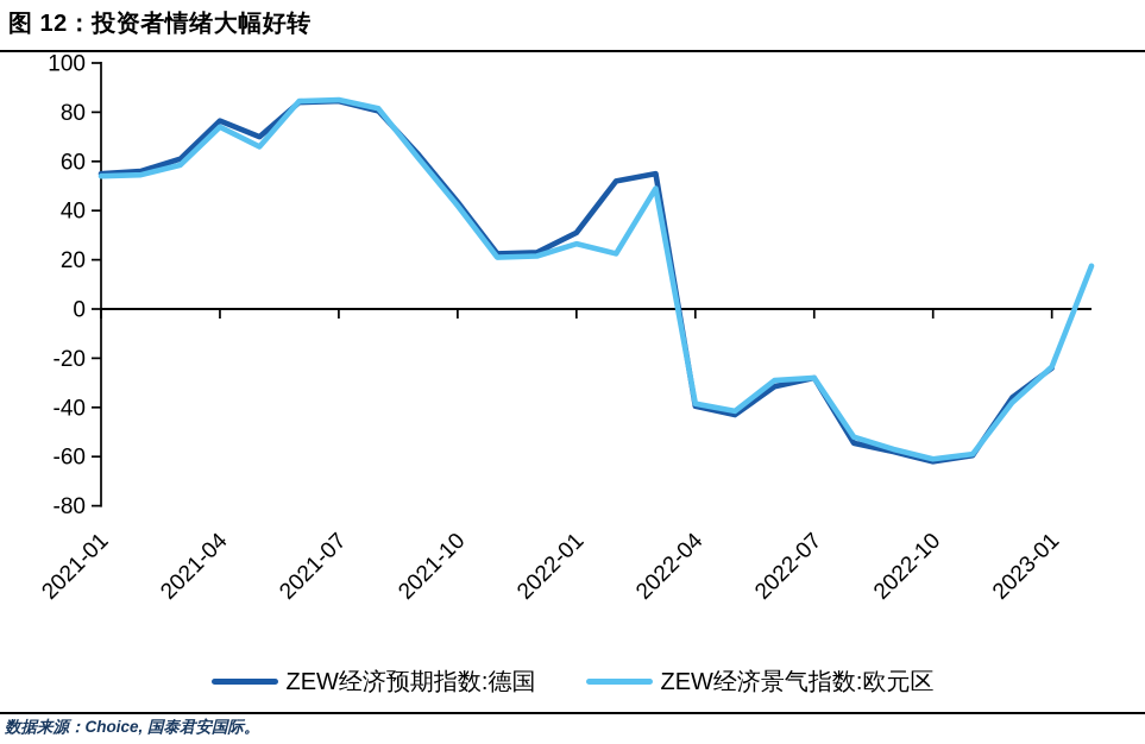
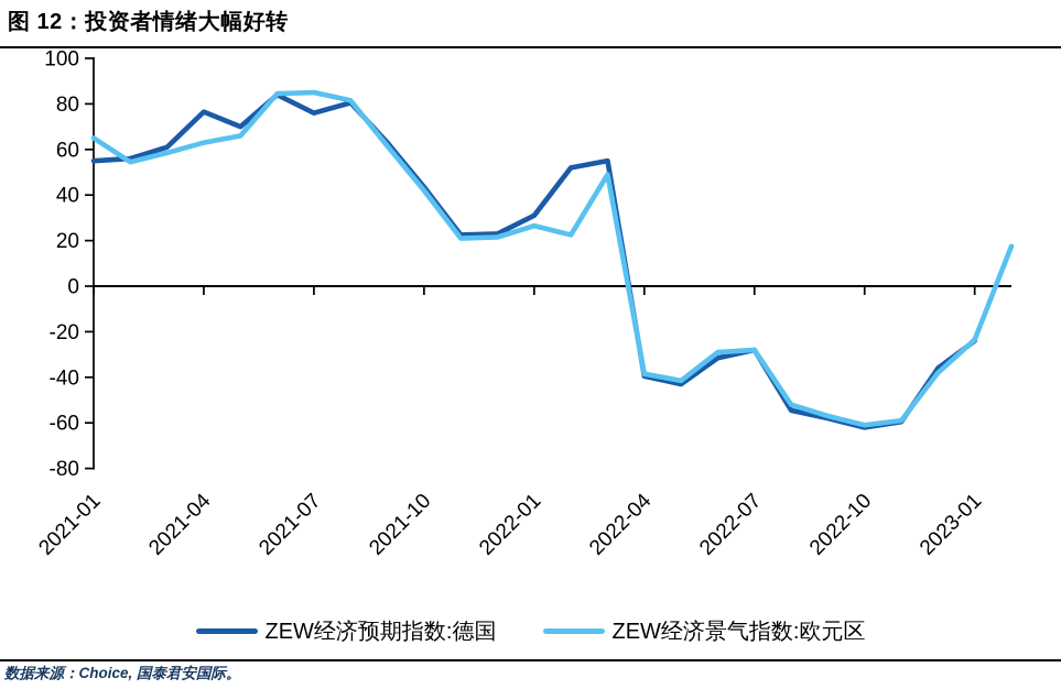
ZEW经济景气指数:欧元区/2021-01: 54 -> 65
ZEW经济景气指数:欧元区/2021-04: 74 -> 63
ZEW经济预期指数:德国/2021-07: 84 -> 76
